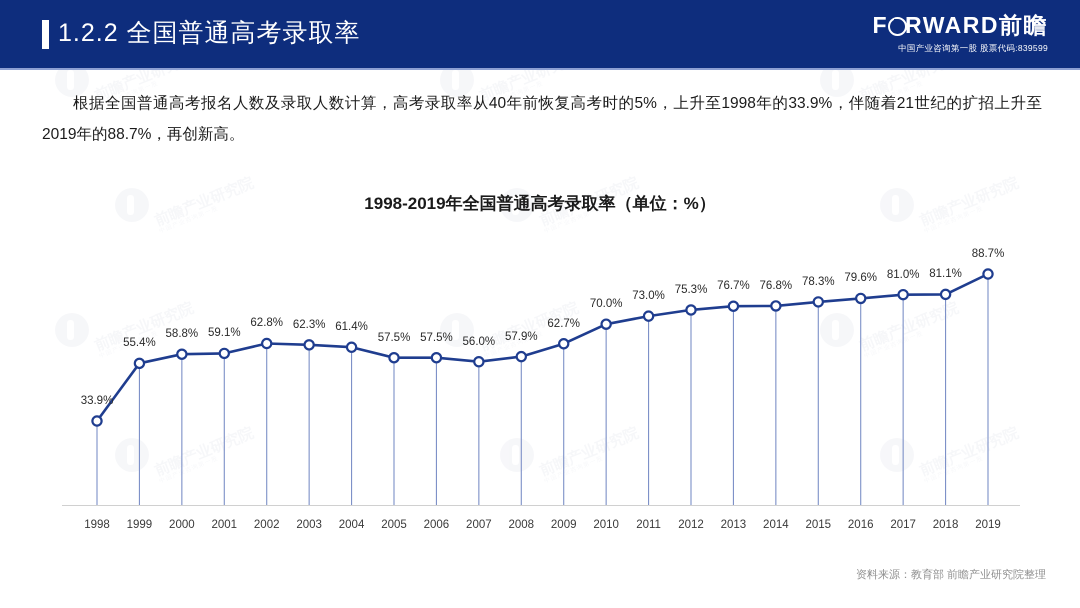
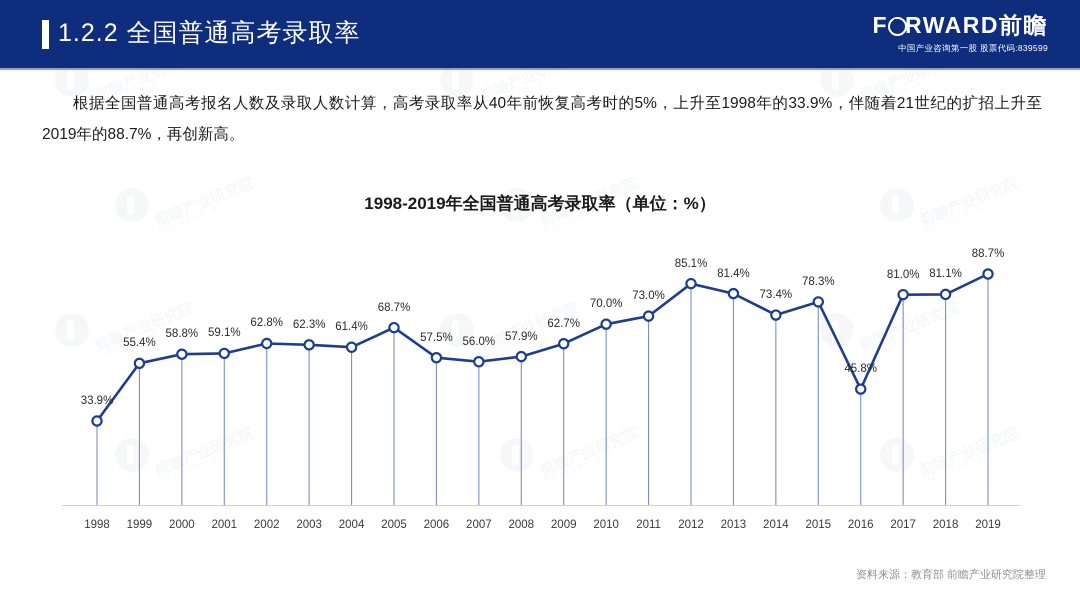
2005: 57.5% -> 68.7%
2012: 75.3% -> 85.1%
2013: 76.7% -> 81.4%
2014: 76.8% -> 73.4%
2016: 79.6% -> 45.8%
